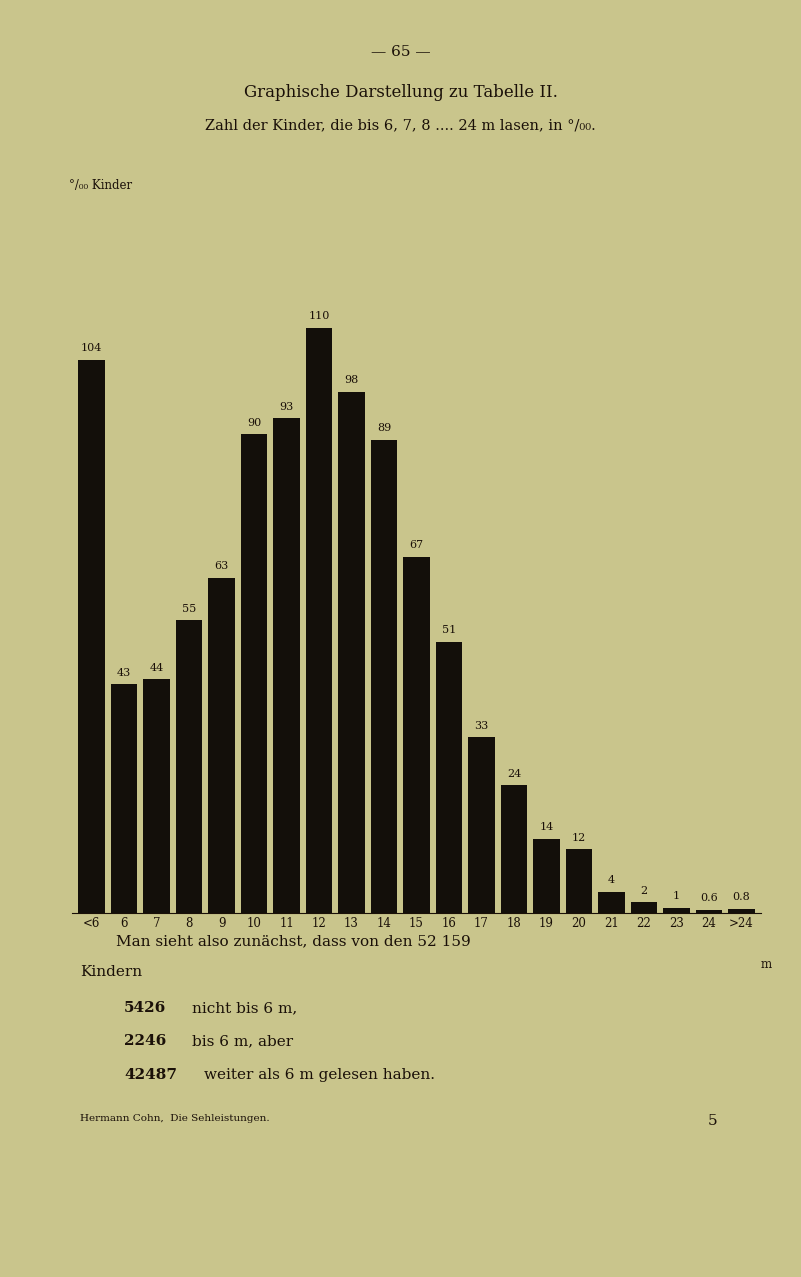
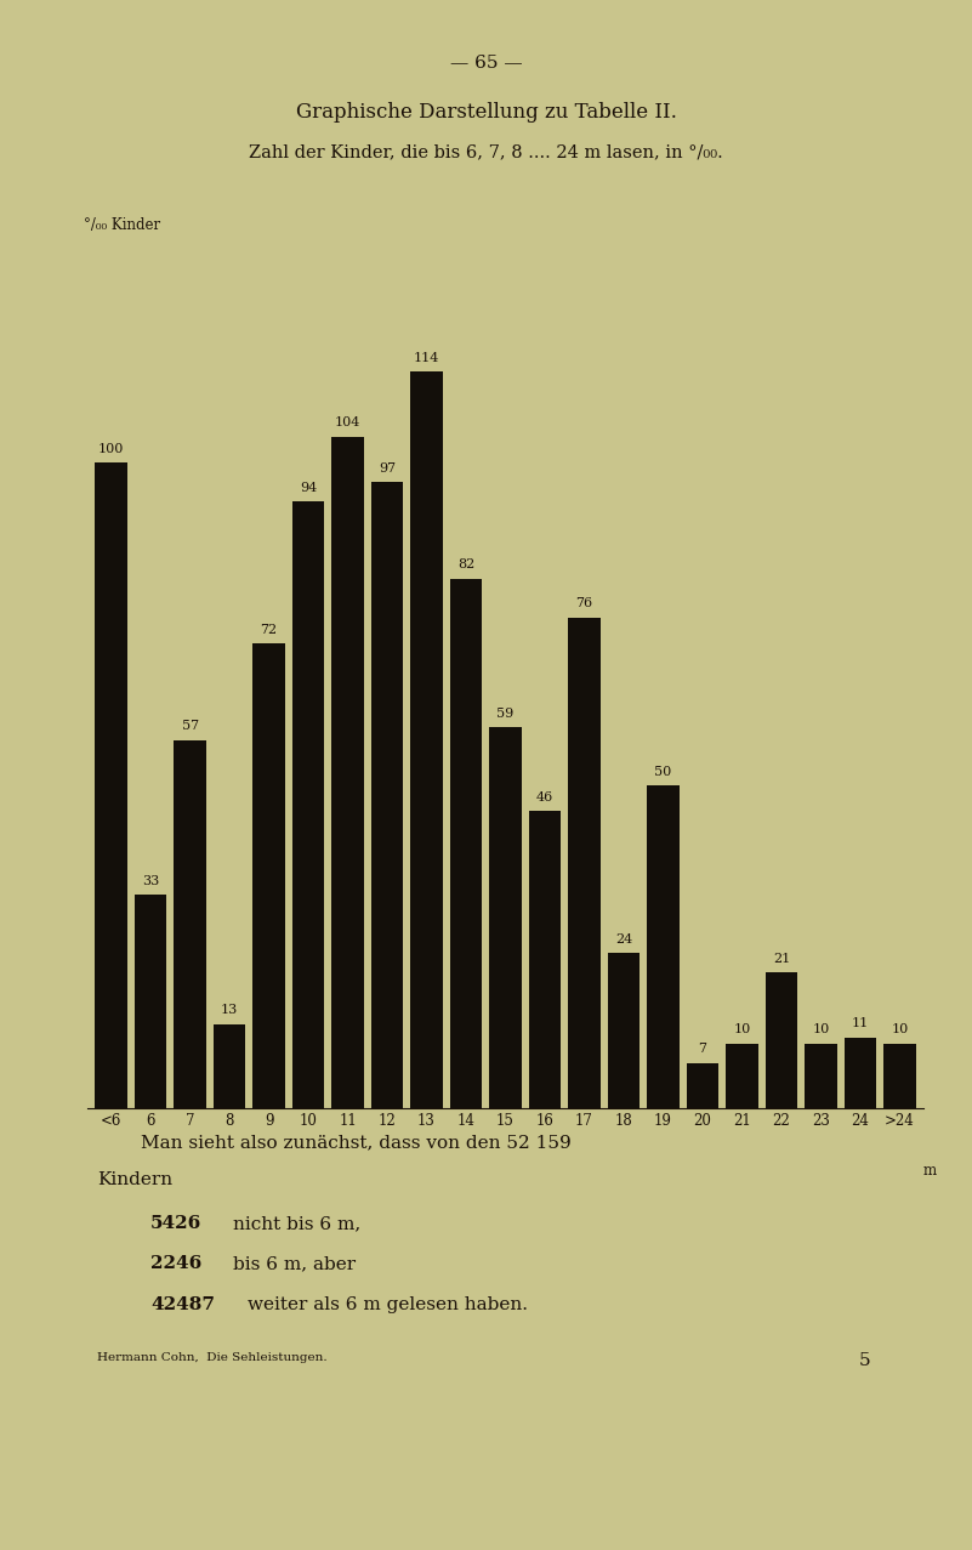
<6: 104 -> 100
6: 43 -> 33
7: 44 -> 57
8: 55 -> 13
9: 63 -> 72
10: 90 -> 94
11: 93 -> 104
12: 110 -> 97
13: 98 -> 114
14: 89 -> 82
15: 67 -> 59
16: 51 -> 46
17: 33 -> 76
19: 14 -> 50
20: 12 -> 7
21: 4 -> 10
22: 2 -> 21
23: 1 -> 10
24: 0.6 -> 11
>24: 0.8 -> 10
